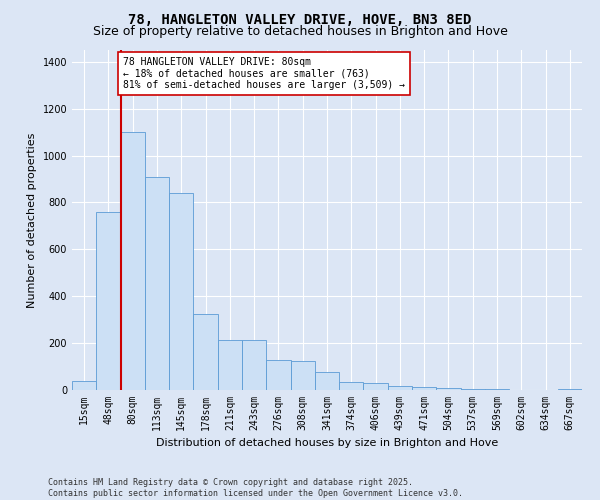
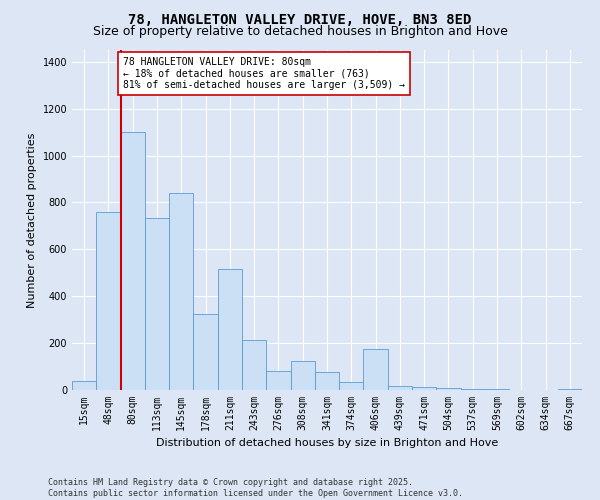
113sqm: 910 -> 735
211sqm: 215 -> 515
276sqm: 130 -> 80
406sqm: 28 -> 175
